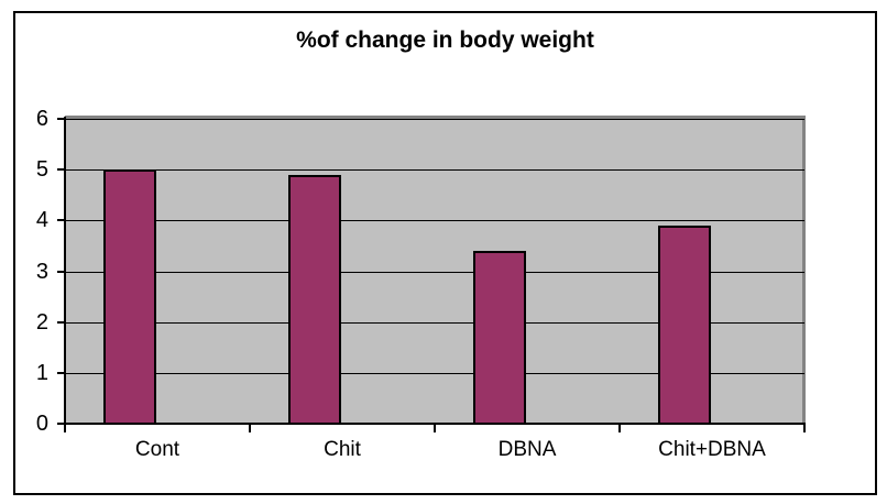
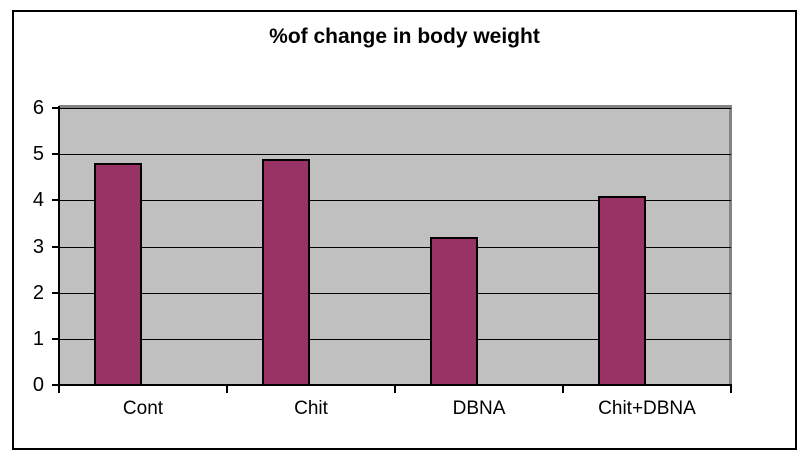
Cont: 5.0 -> 4.8
DBNA: 3.4 -> 3.2
Chit+DBNA: 3.9 -> 4.1
